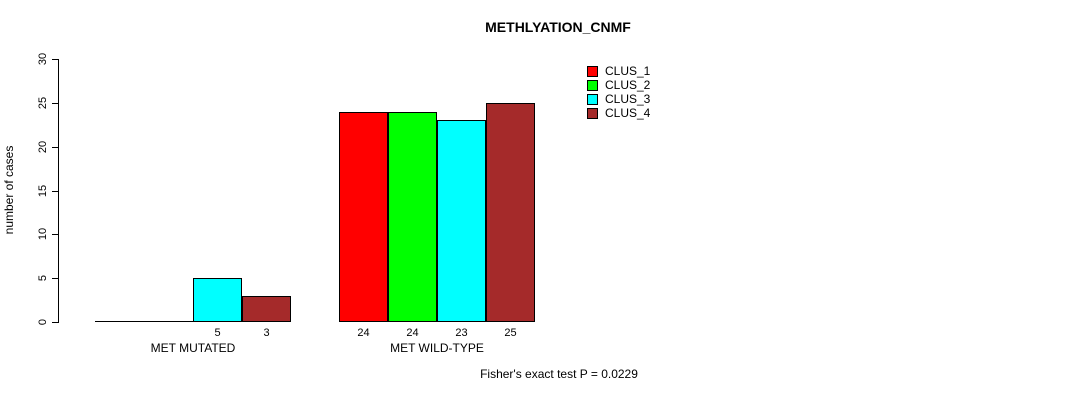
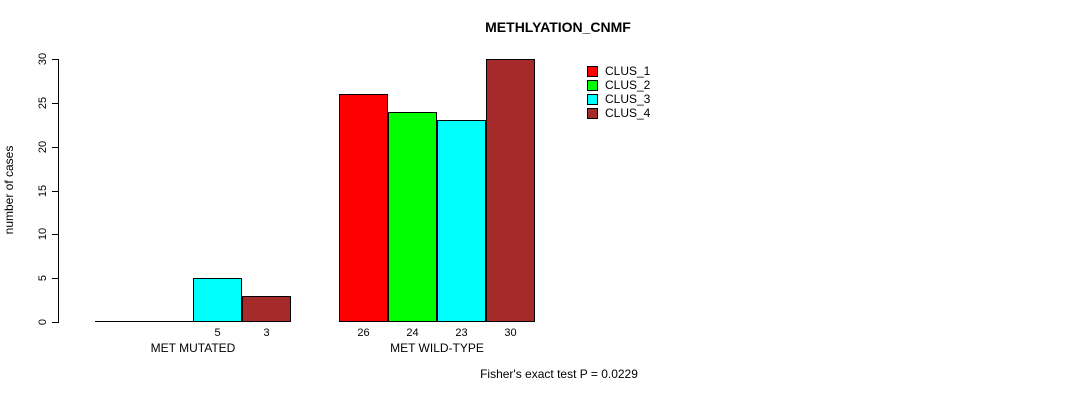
CLUS_1/MET WILD-TYPE: 24 -> 26
CLUS_4/MET WILD-TYPE: 25 -> 30
